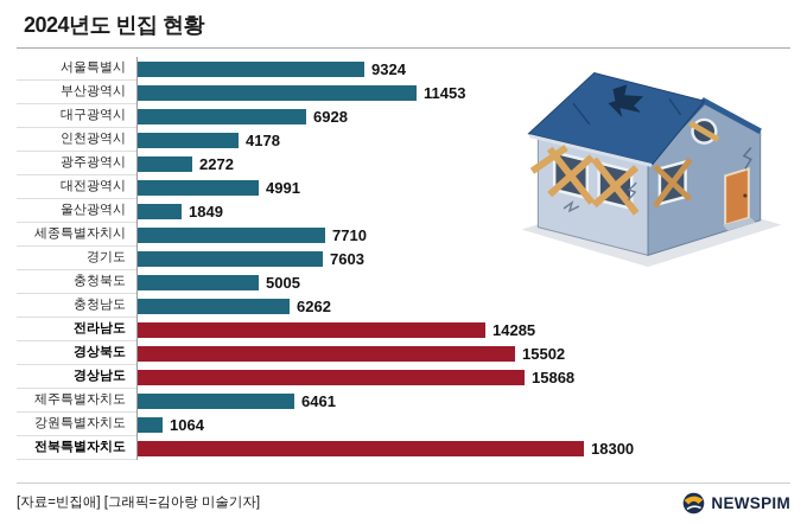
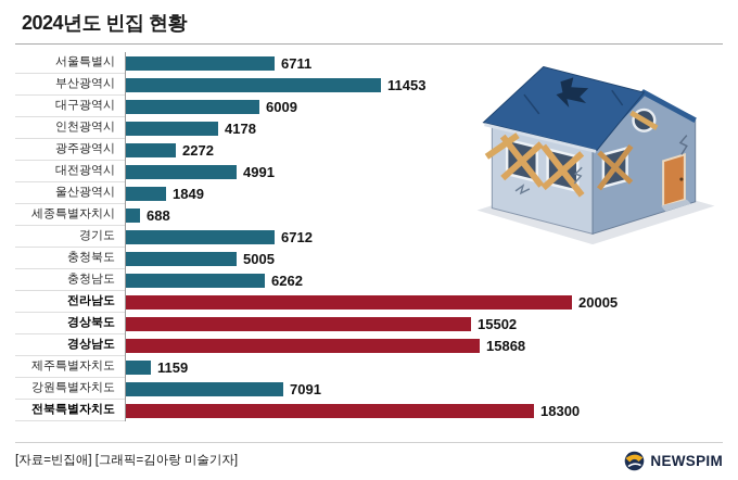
서울특별시: 9324 -> 6711
대구광역시: 6928 -> 6009
세종특별자치시: 7710 -> 688
경기도: 7603 -> 6712
전라남도: 14285 -> 20005
제주특별자치도: 6461 -> 1159
강원특별자치도: 1064 -> 7091
